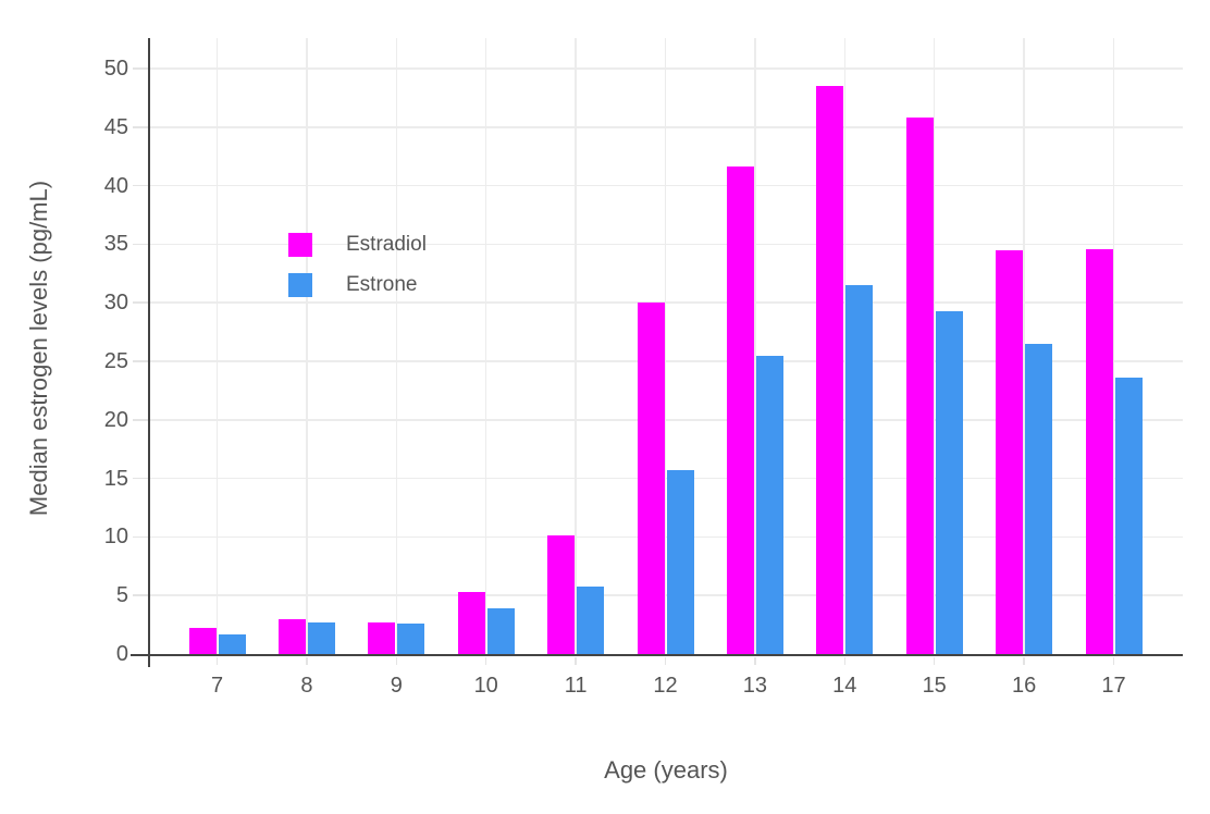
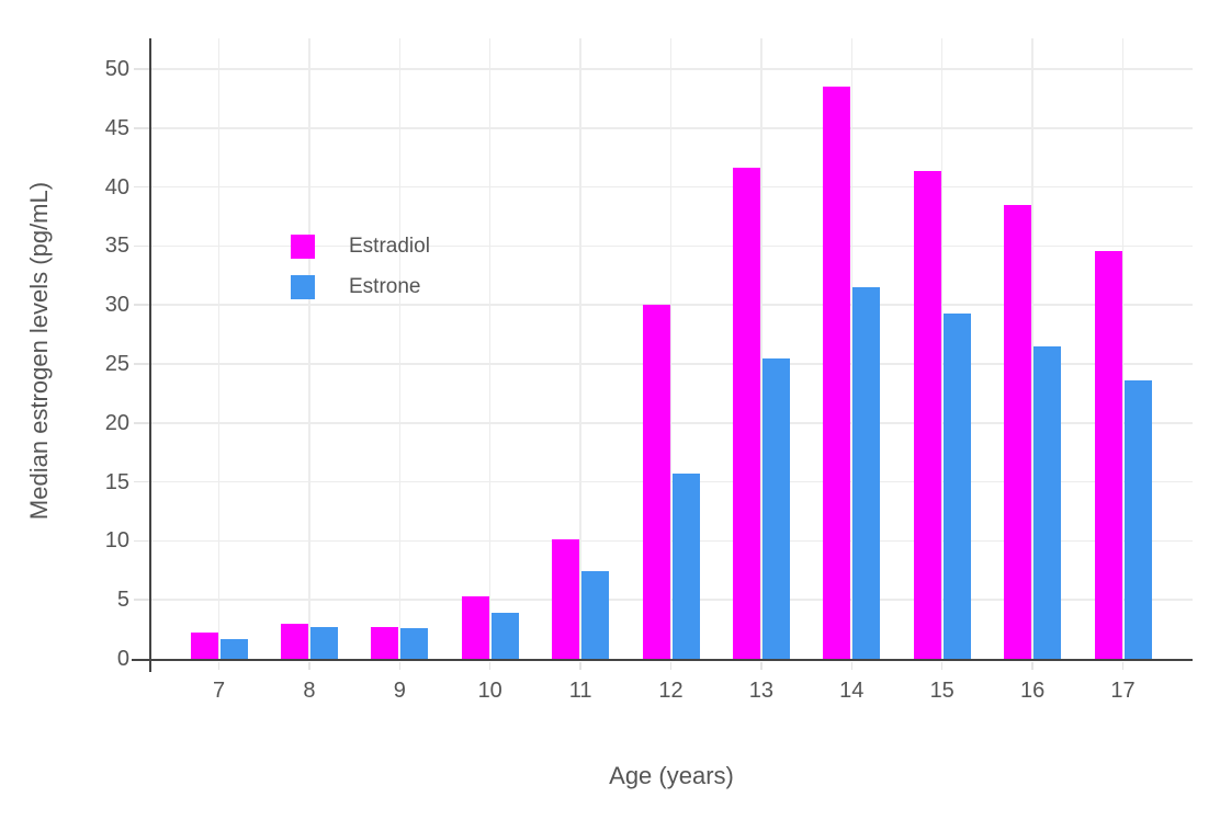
Estrone/11: 5.8 -> 7.4
Estradiol/15: 45.8 -> 41.4
Estradiol/16: 34.5 -> 38.5
